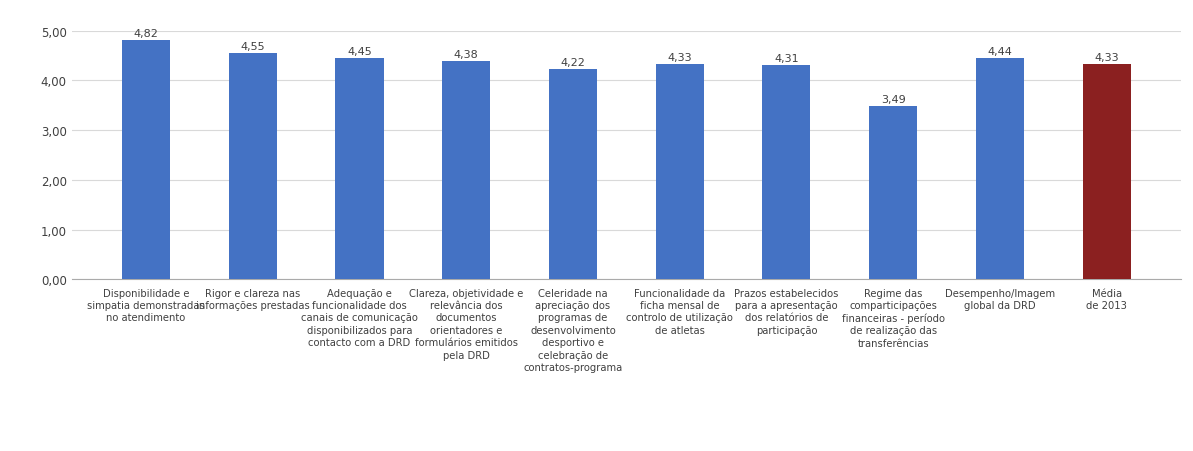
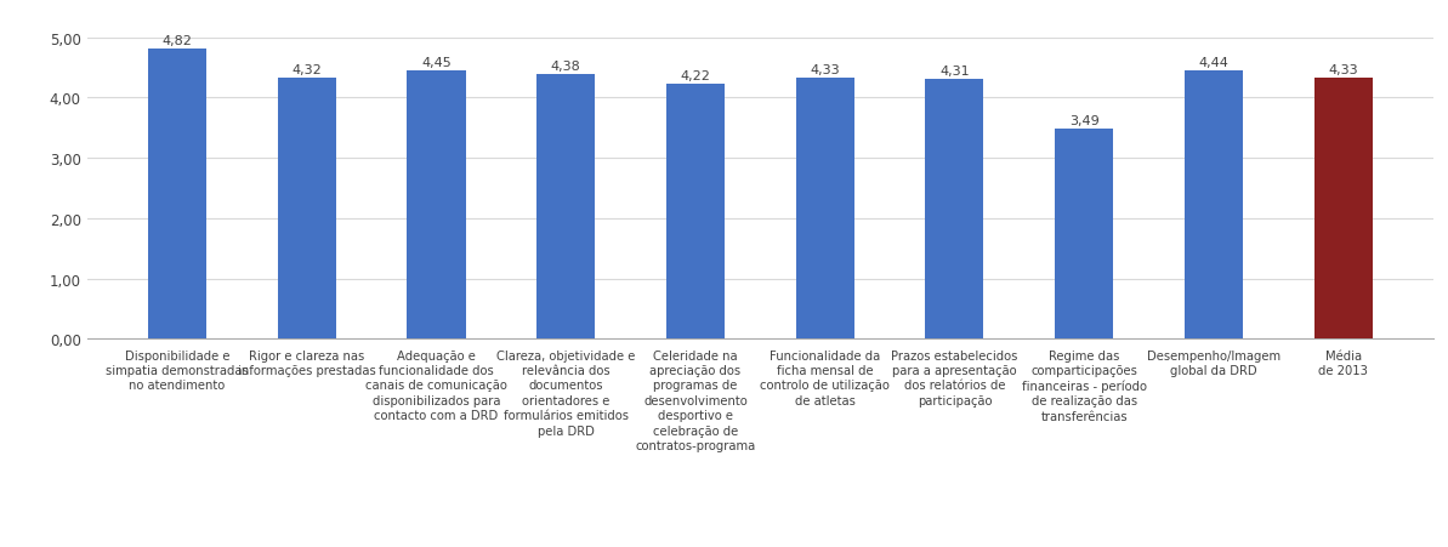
Rigor e clareza nas informações prestadas: 4,55 -> 4,32
